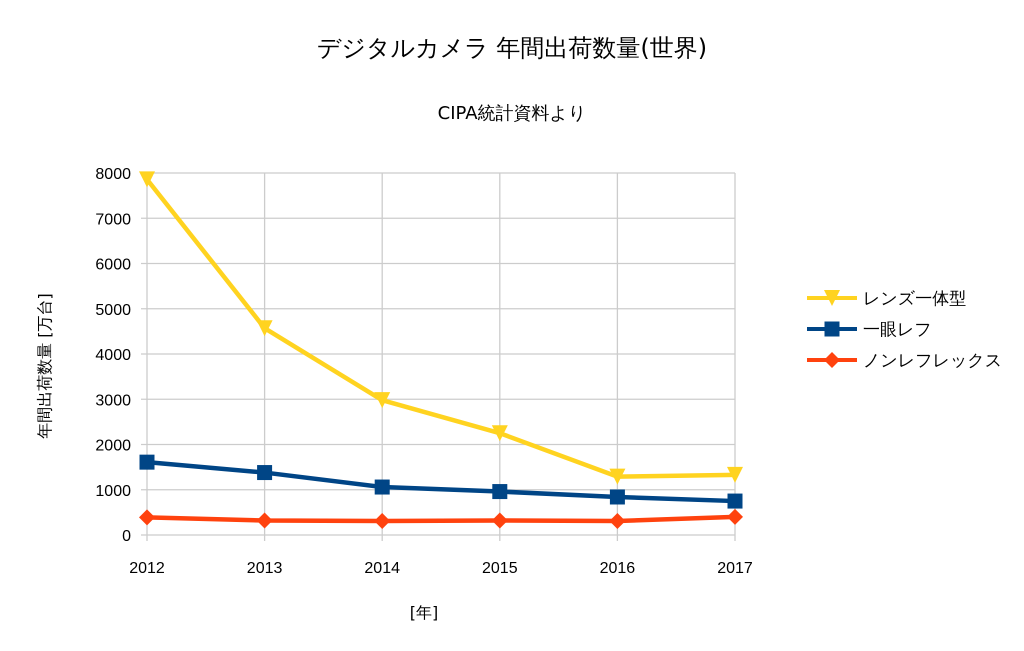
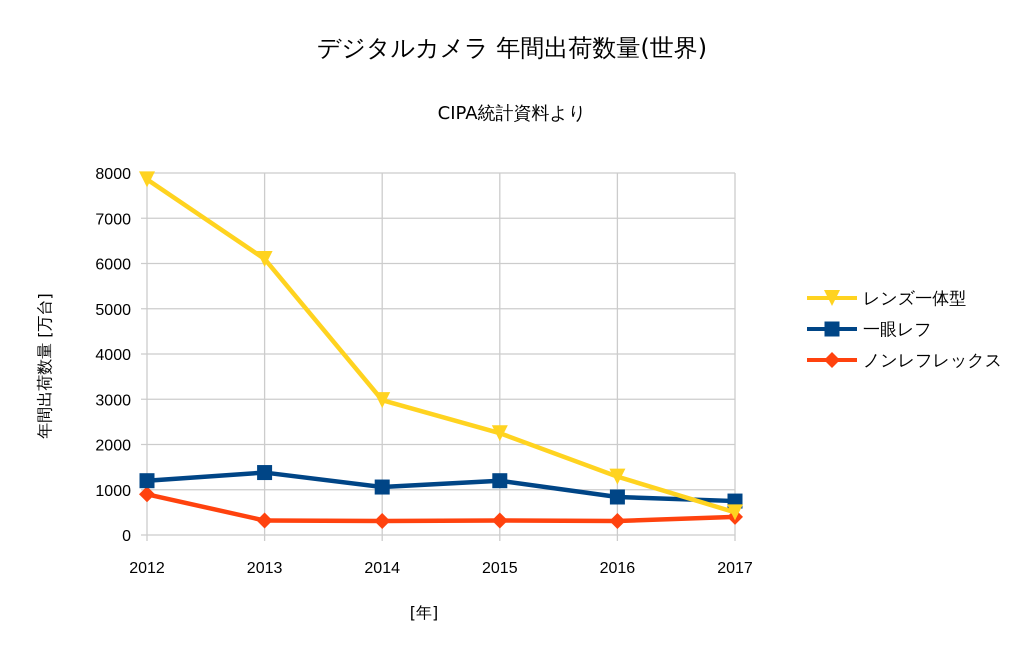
一眼レフ/2012: 1600 -> 1200
ノンレフレックス/2012: 400 -> 900
レンズ一体型/2013: 4600 -> 6100
一眼レフ/2015: 1000 -> 1200
レンズ一体型/2017: 1300 -> 500
